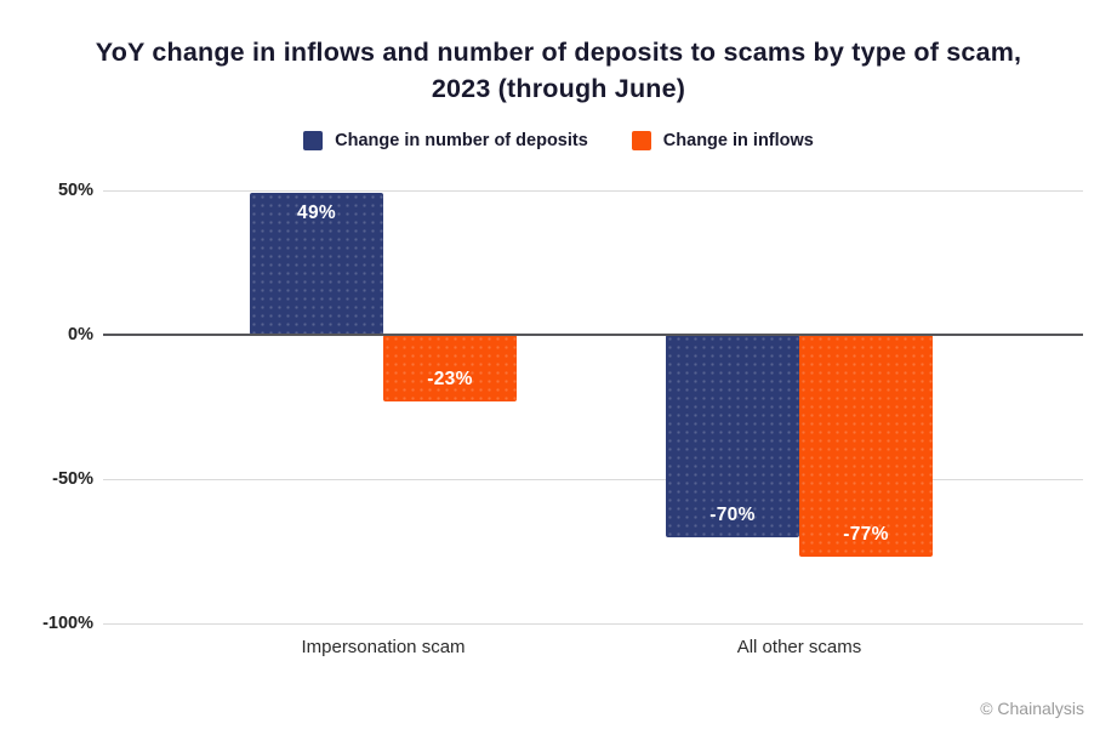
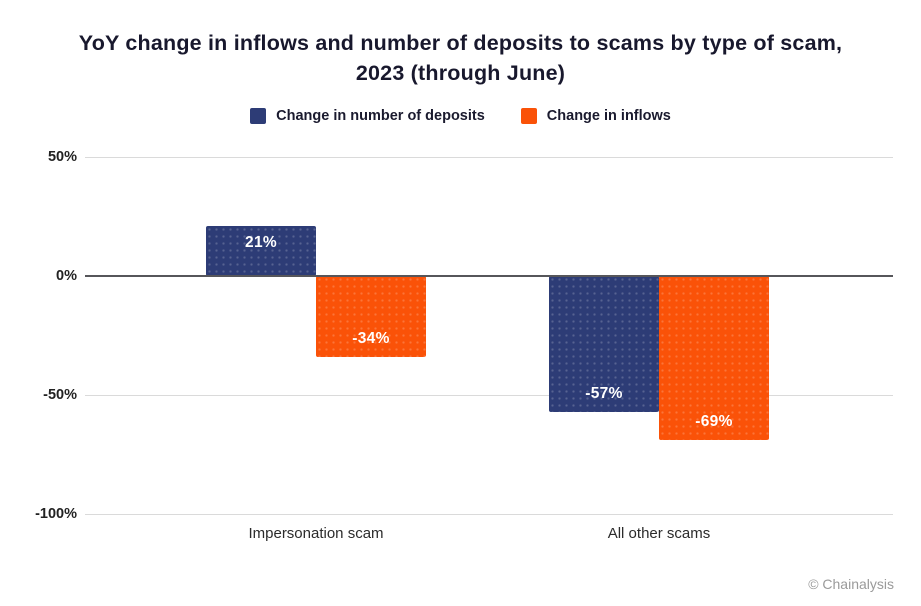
Change in number of deposits/Impersonation scam: 49% -> 21%
Change in inflows/Impersonation scam: -23% -> -34%
Change in number of deposits/All other scams: -70% -> -57%
Change in inflows/All other scams: -77% -> -69%
